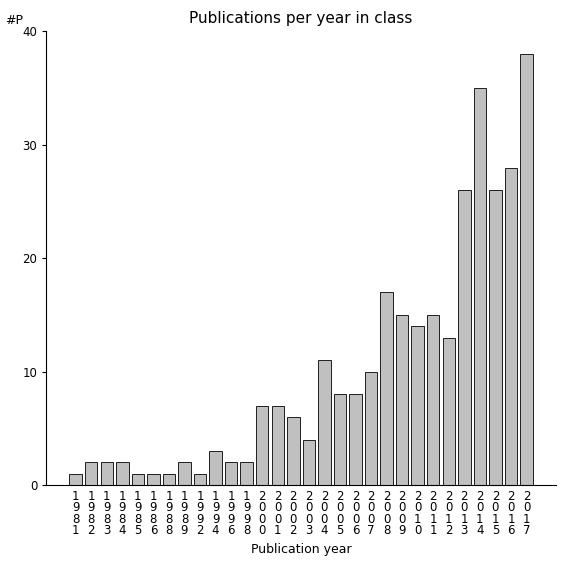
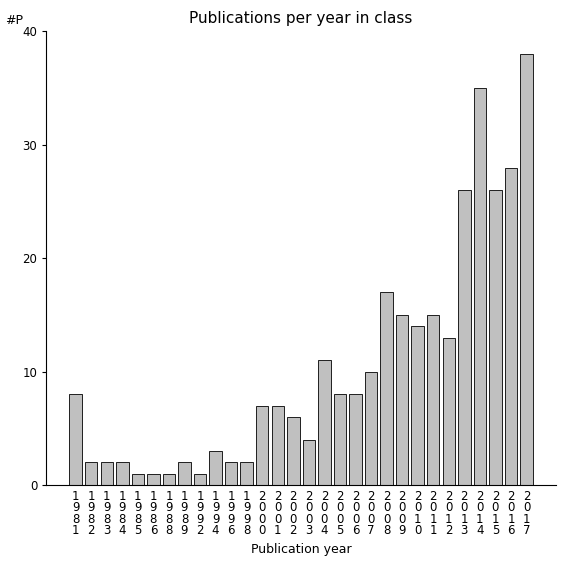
1 9 8 1: 1 -> 8
